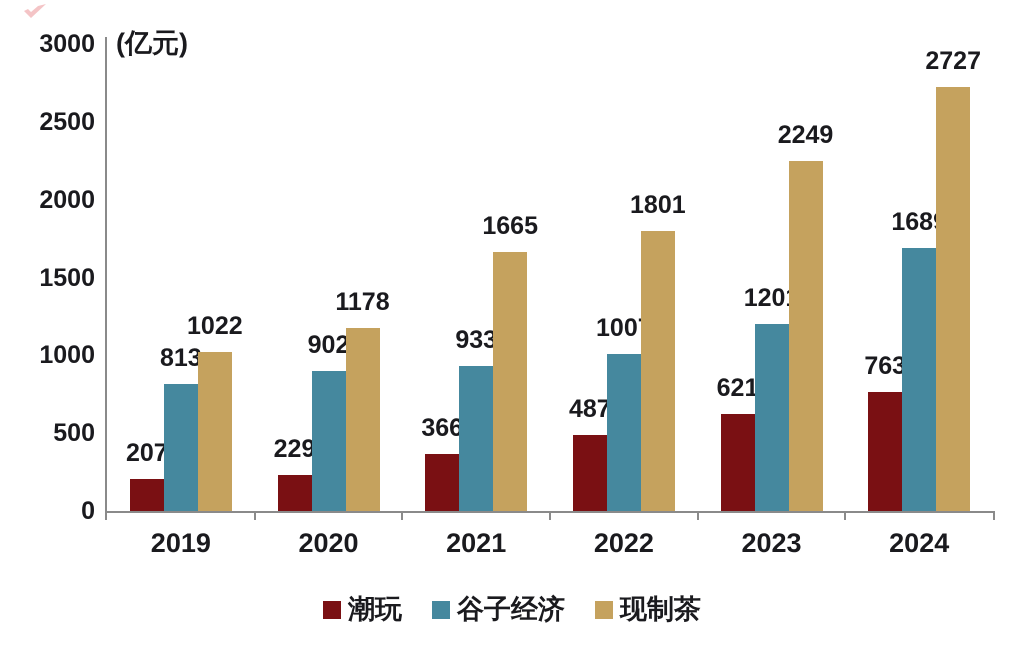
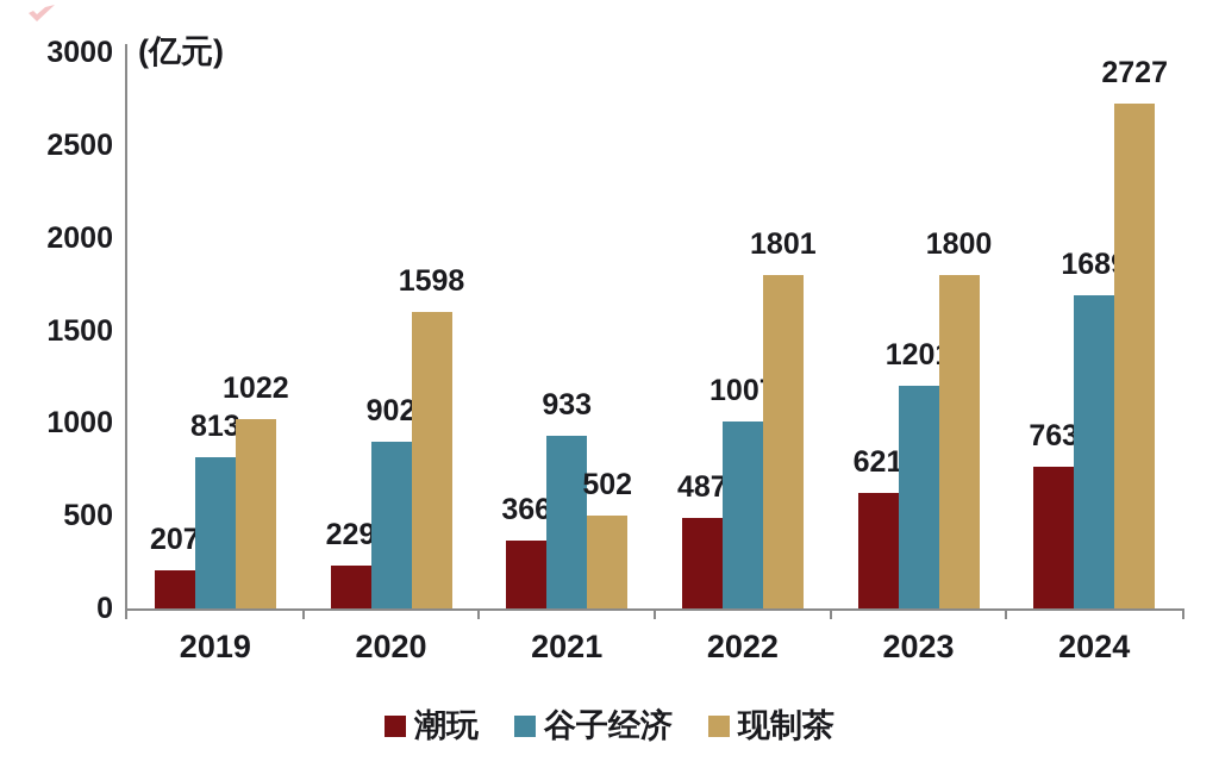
现制茶/2020: 1178 -> 1598
现制茶/2021: 1665 -> 502
现制茶/2023: 2249 -> 1800
